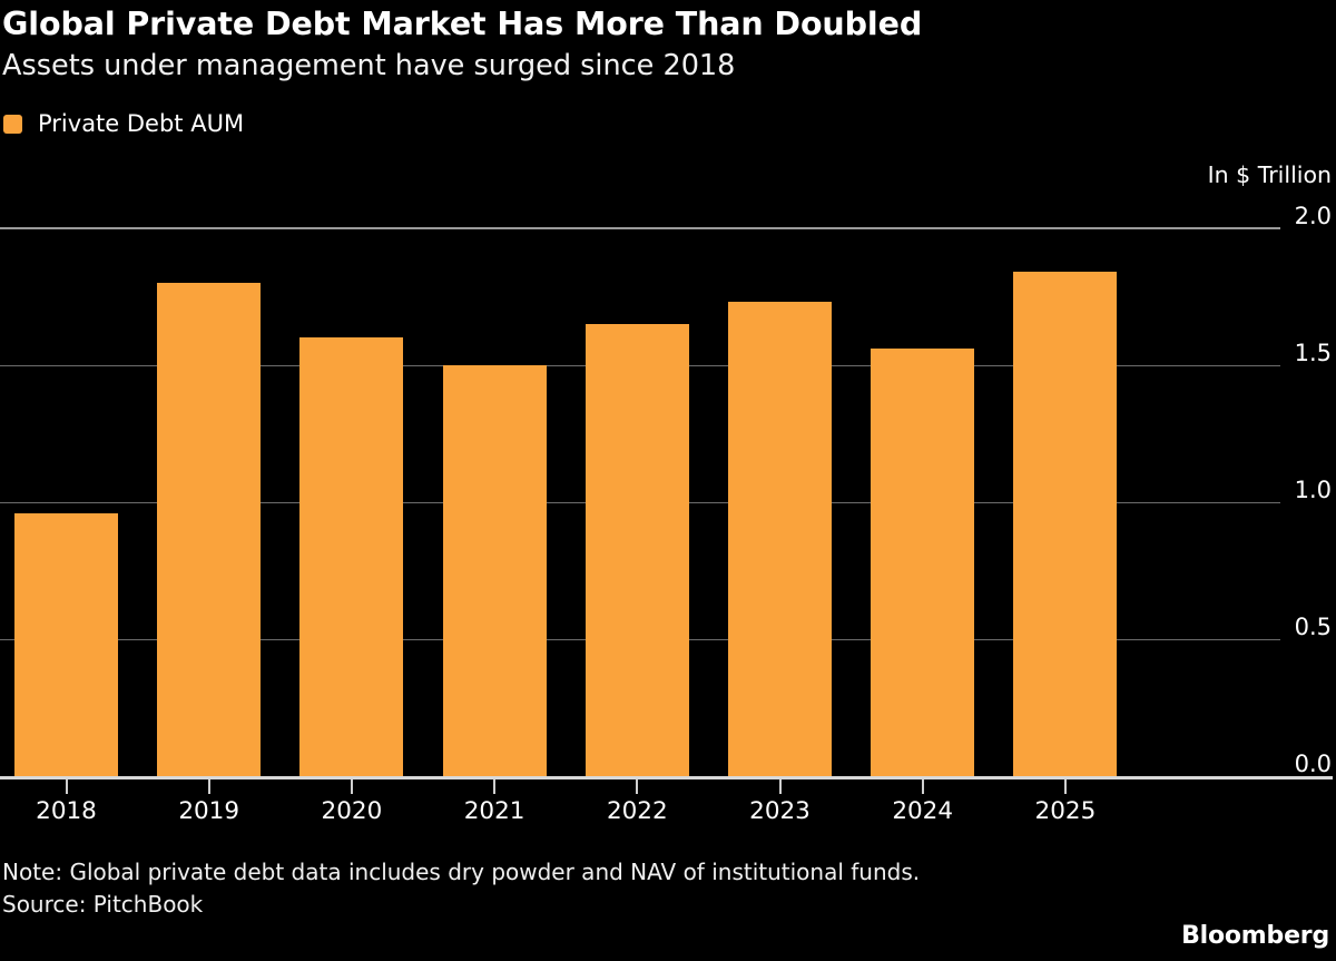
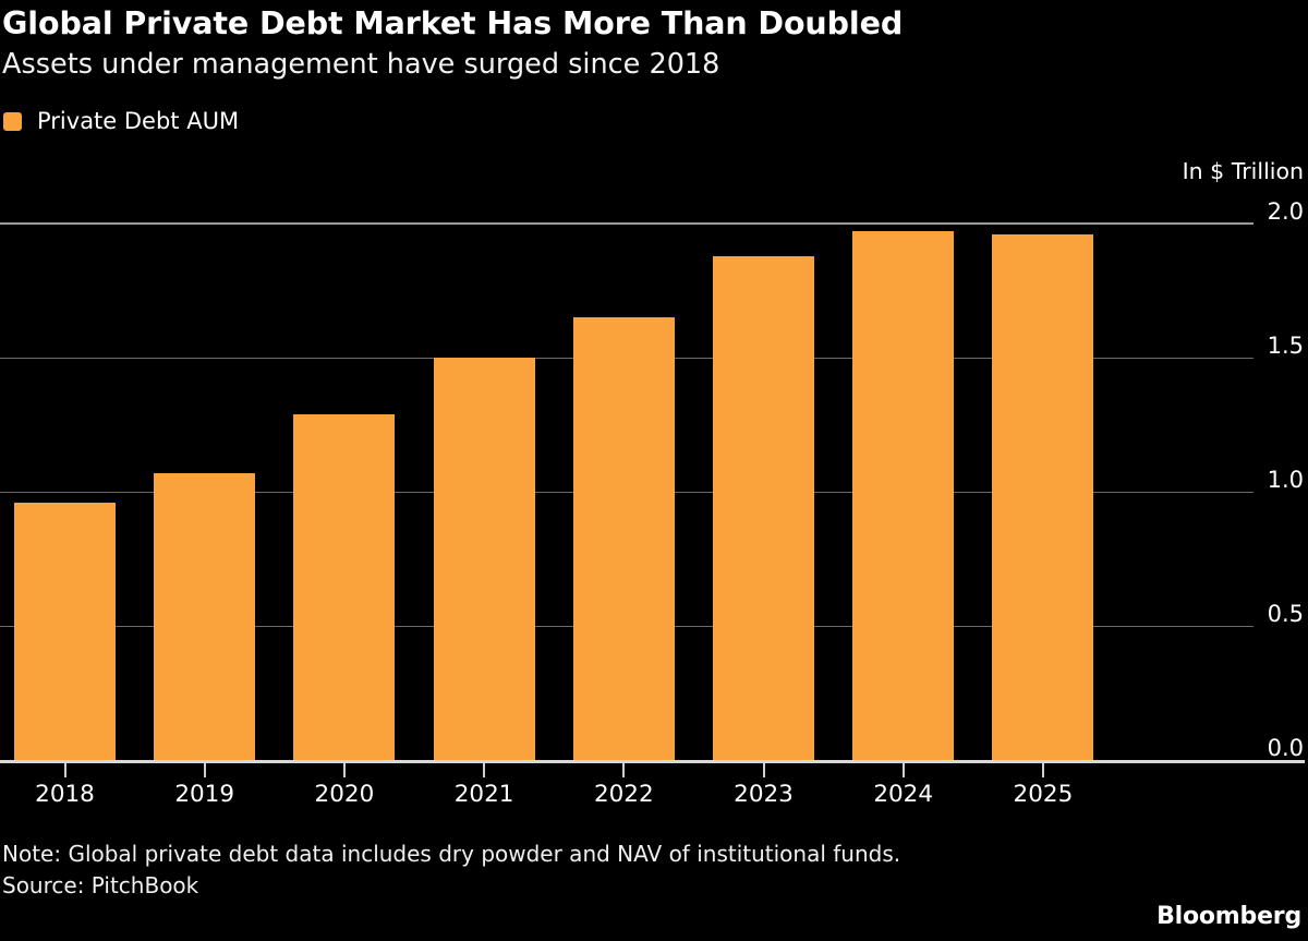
2019: 1.80 -> 1.07
2020: 1.60 -> 1.29
2023: 1.73 -> 1.88
2024: 1.56 -> 1.97
2025: 1.84 -> 1.96
